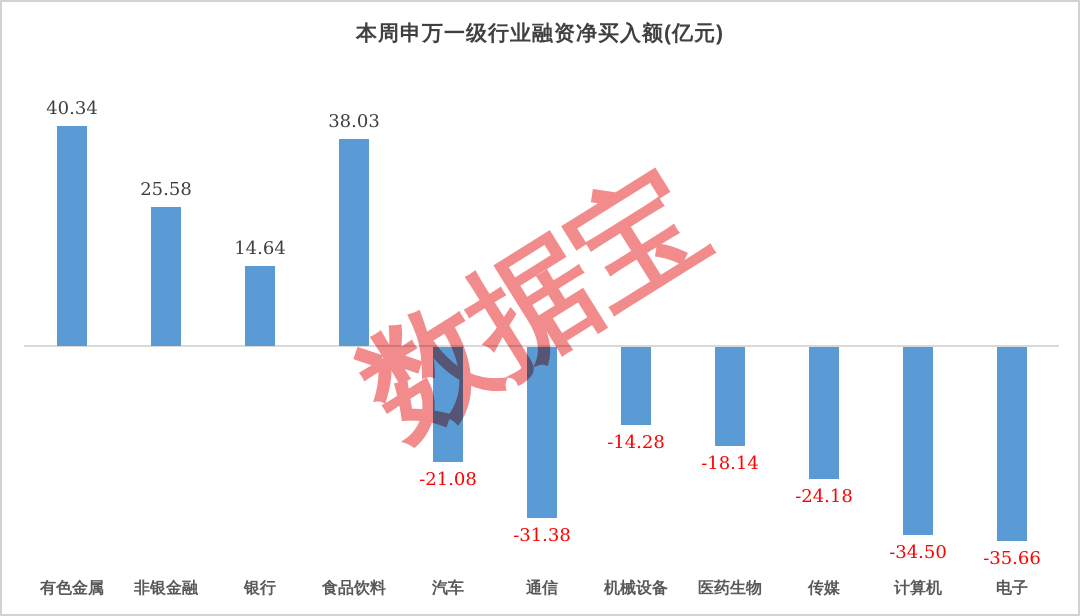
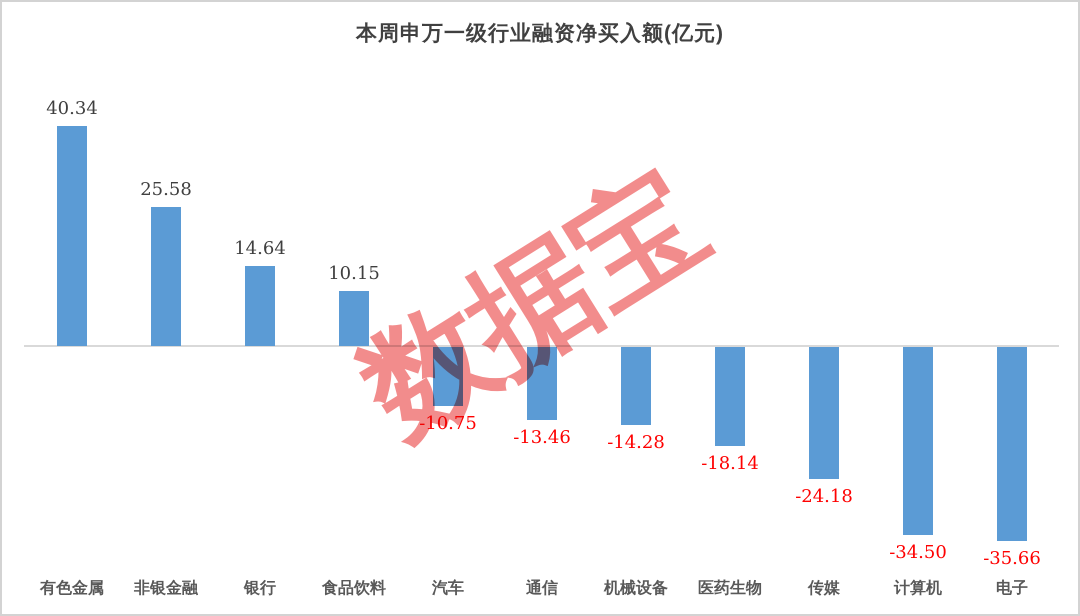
食品饮料: 38.03 -> 10.15
汽车: -21.08 -> -10.75
通信: -31.38 -> -13.46
